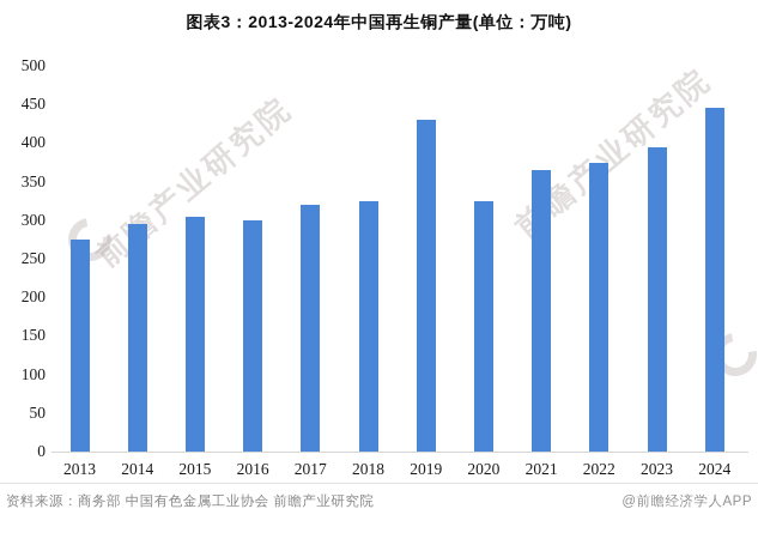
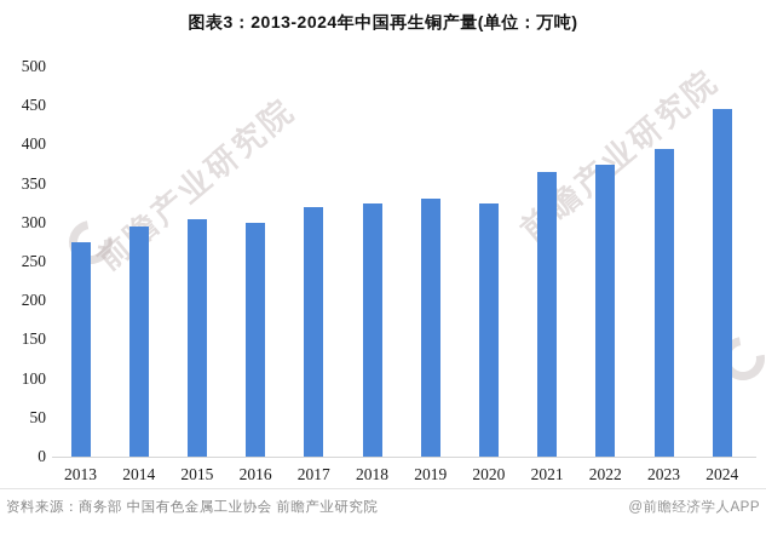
2019: 430 -> 330
